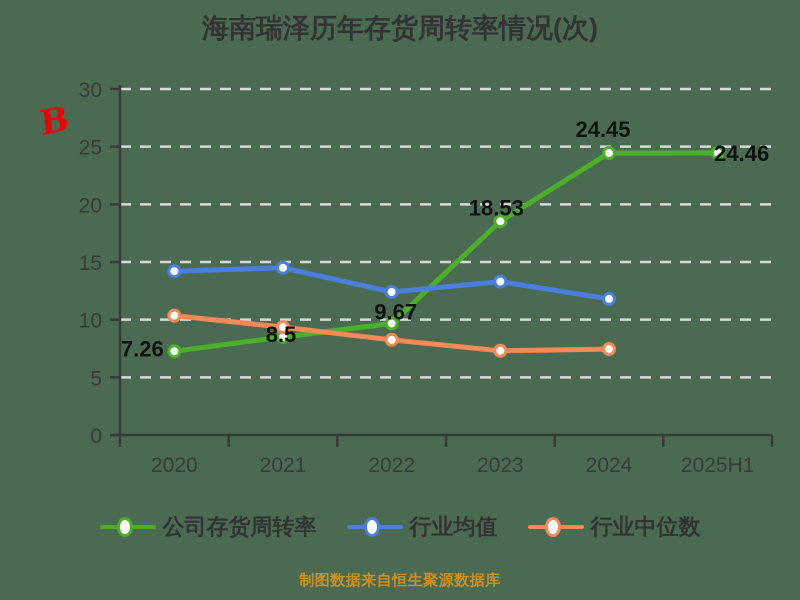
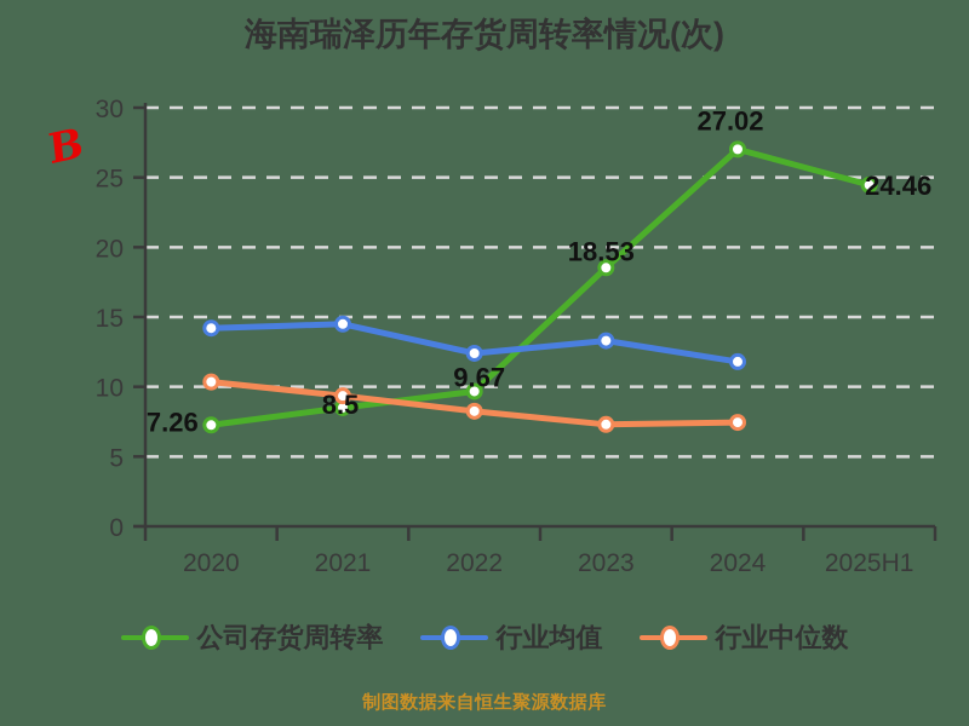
公司存货周转率/2024: 24.45 -> 27.02
